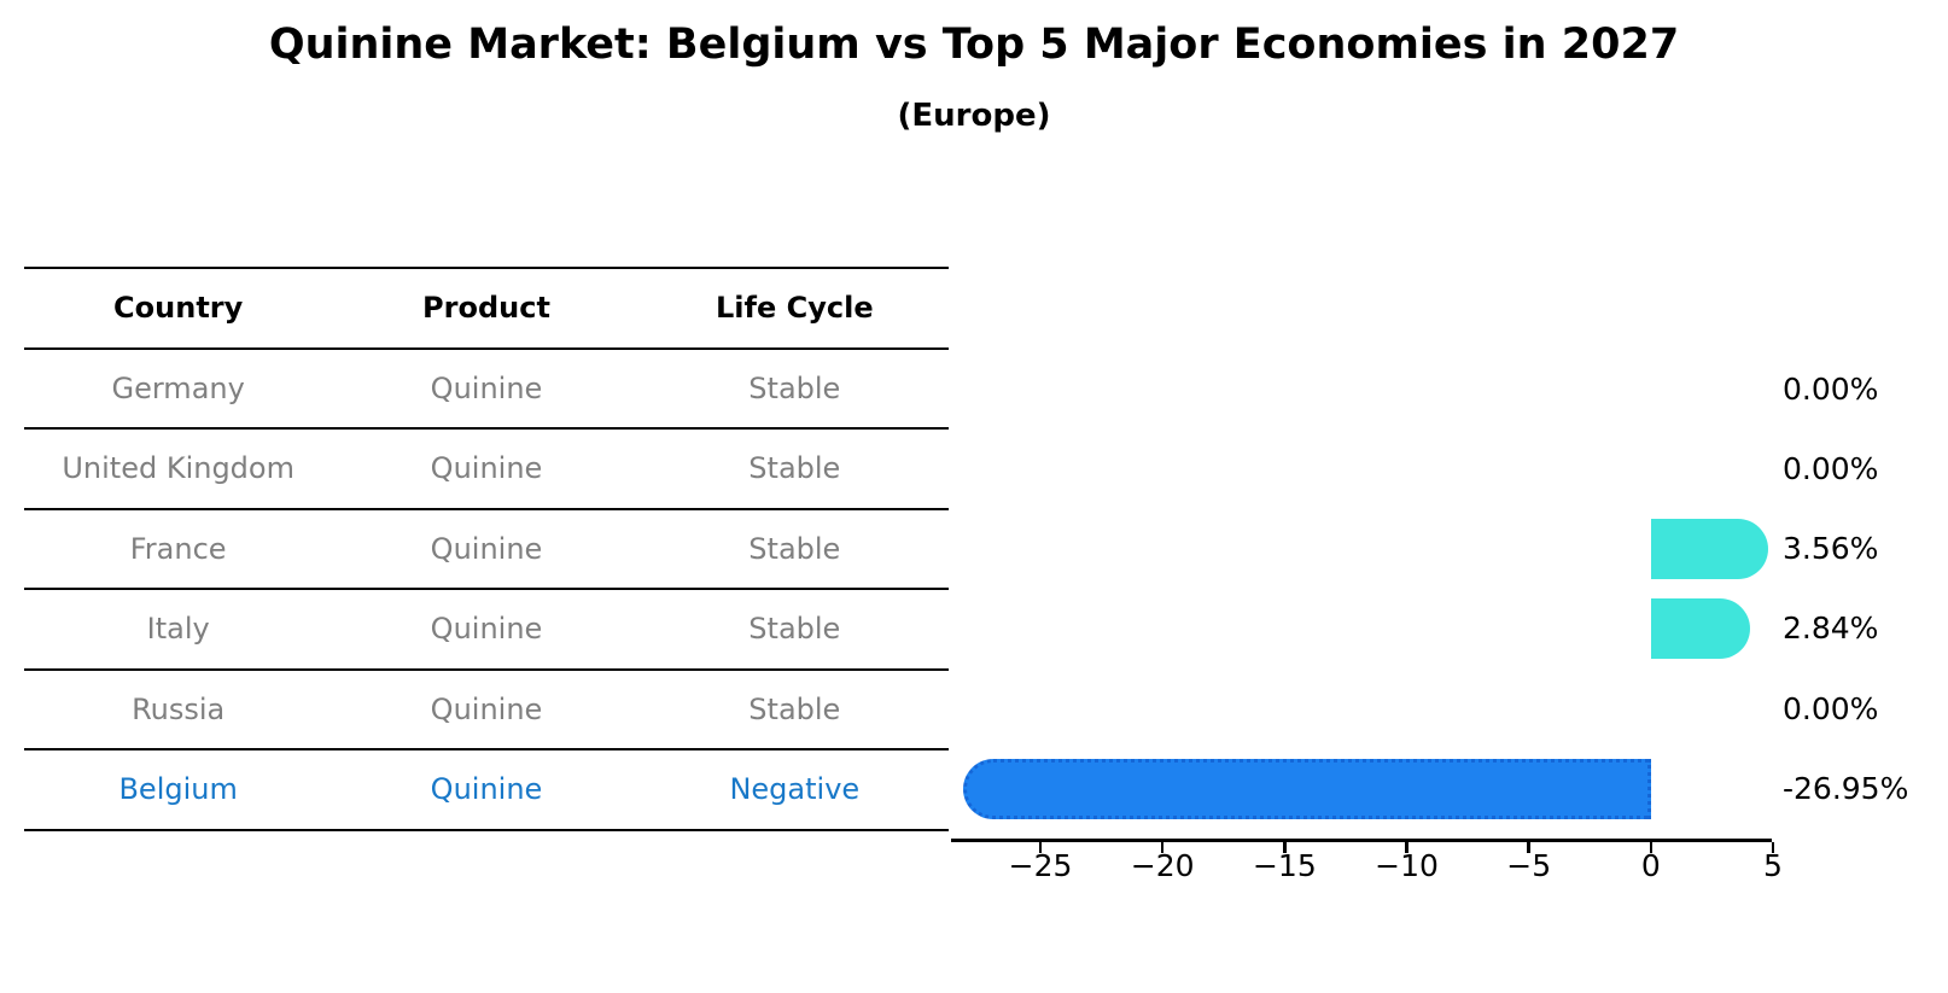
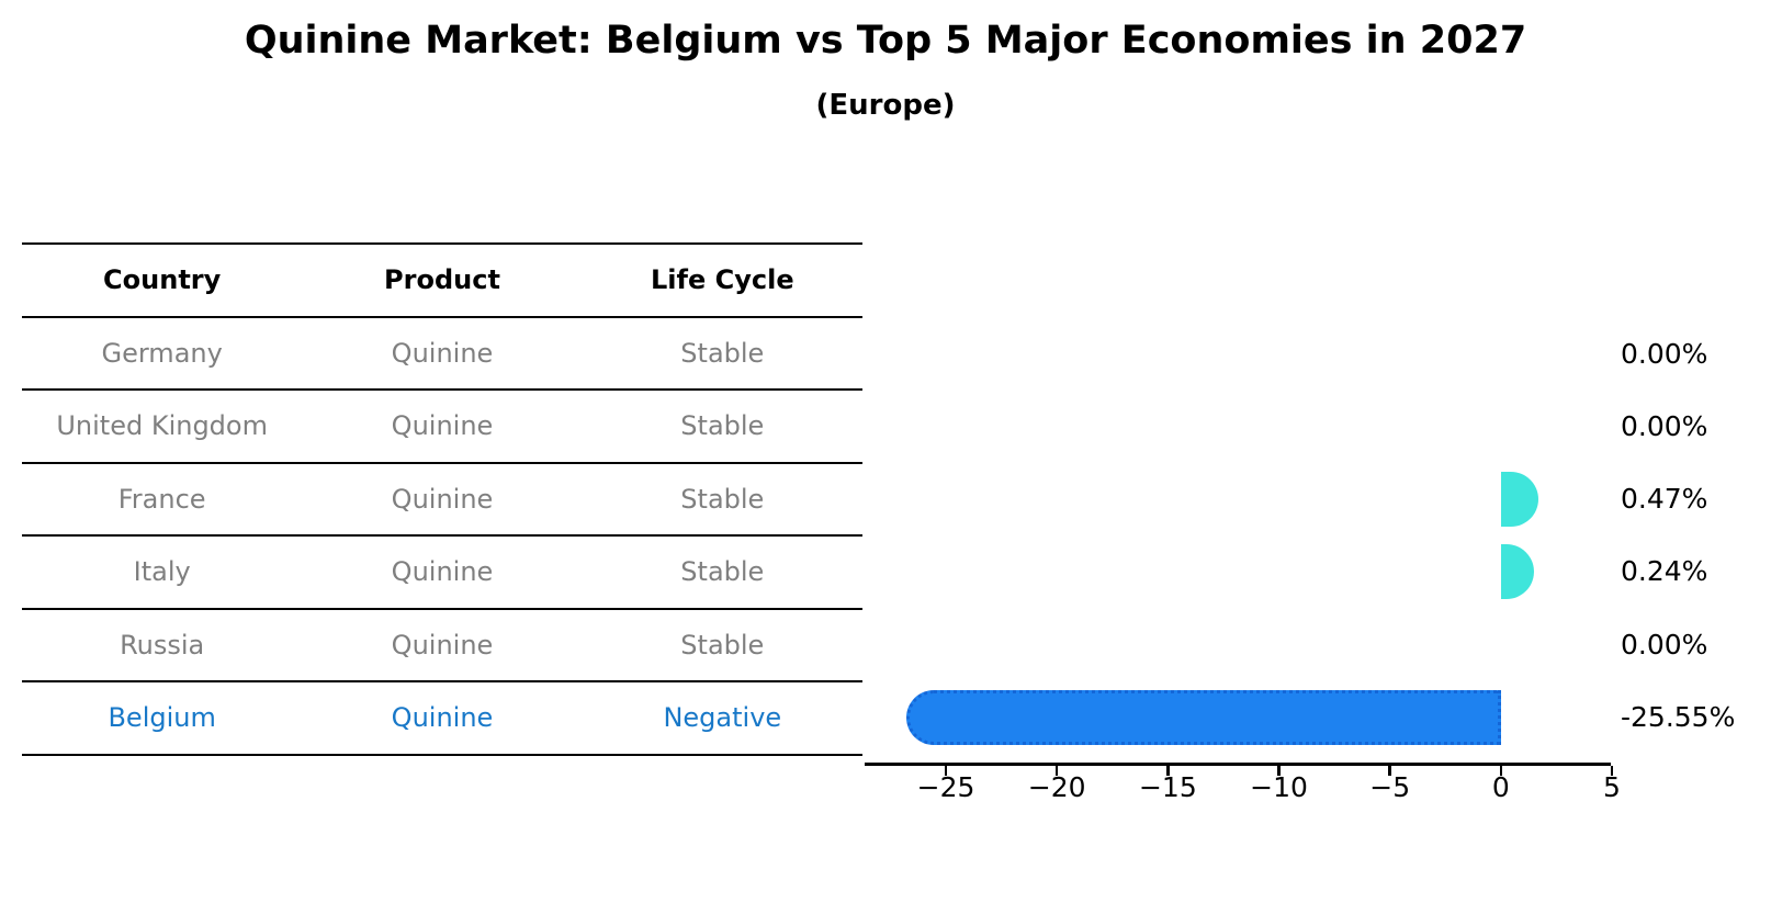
France: 3.56% -> 0.47%
Italy: 2.84% -> 0.24%
Belgium: -26.95% -> -25.55%
